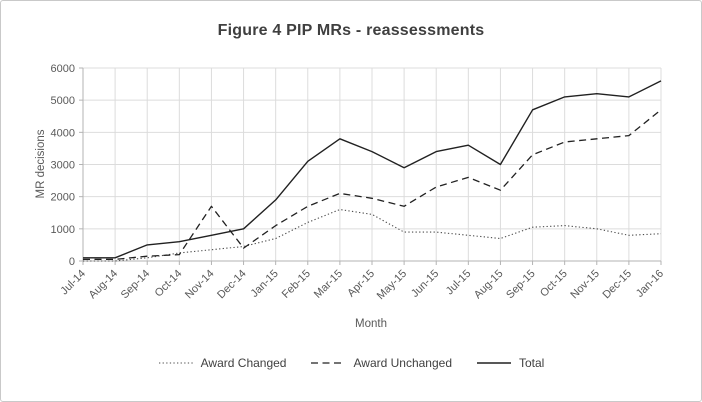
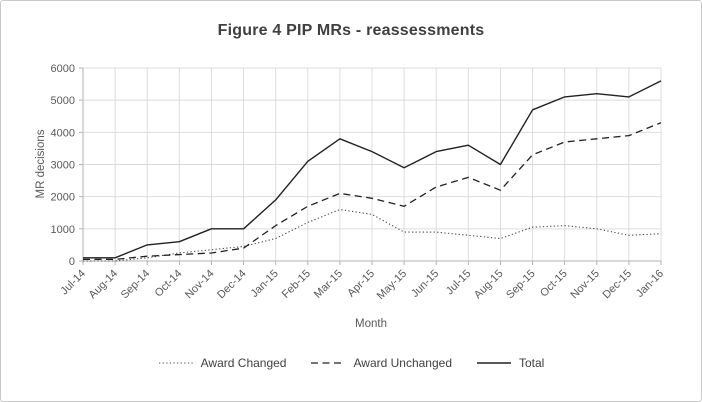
Award Unchanged/Nov-14: 1700 -> 200
Total/Nov-14: 800 -> 1000
Award Unchanged/Jan-16: 4700 -> 4300
